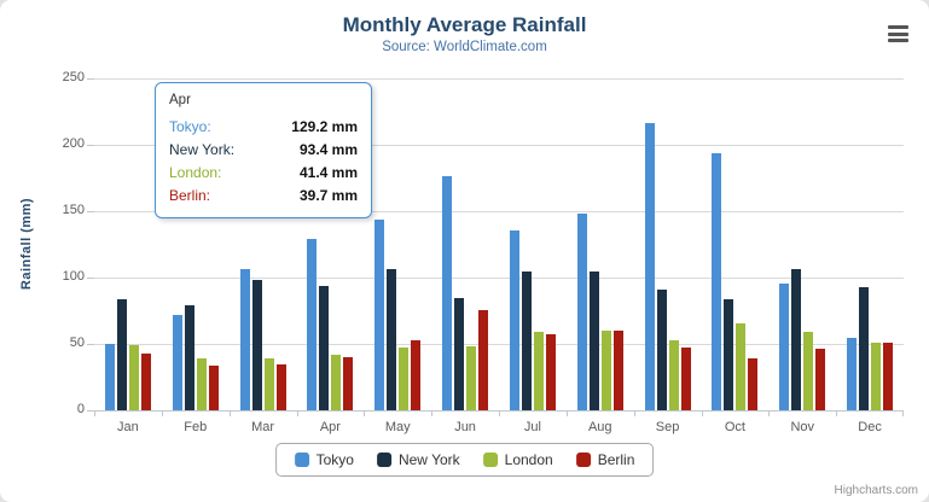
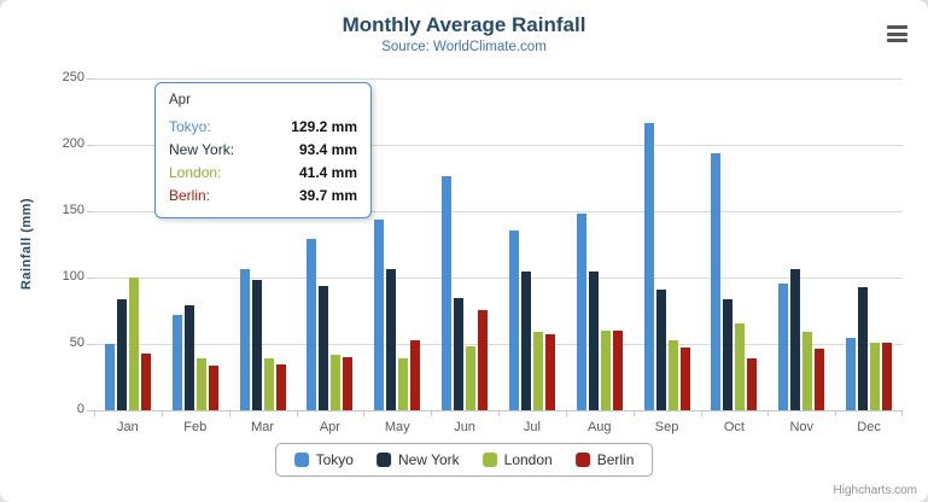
London/Jan: 49 -> 100
London/May: 47 -> 39
